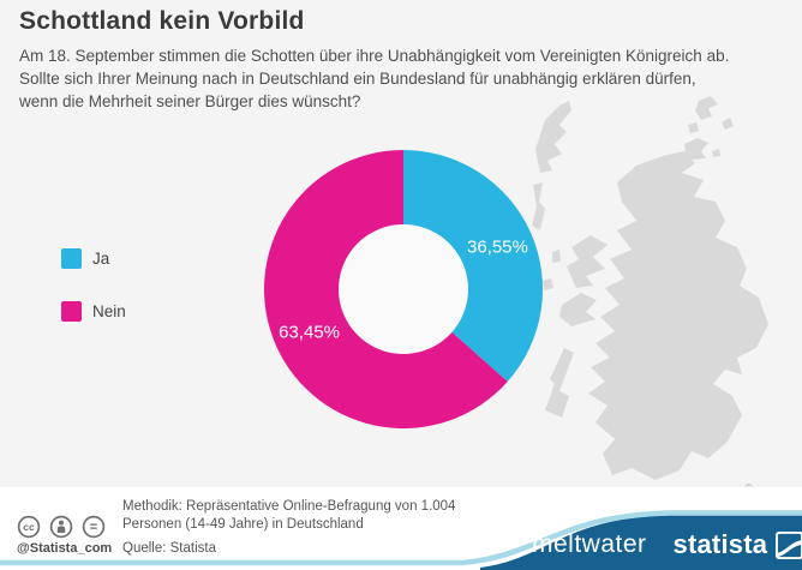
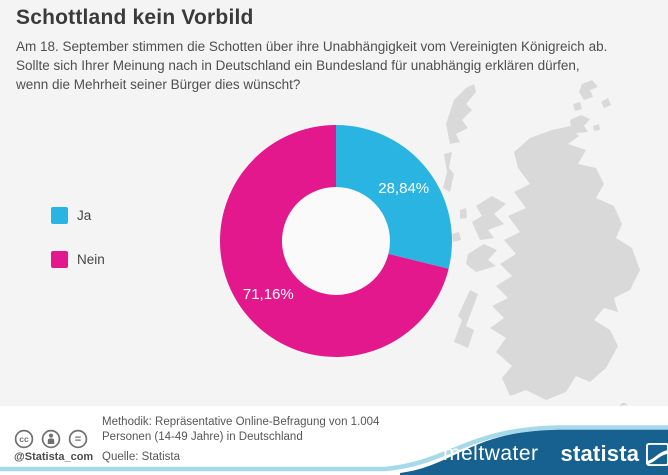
Ja: 36,55% -> 28,84%
Nein: 63,45% -> 71,16%
